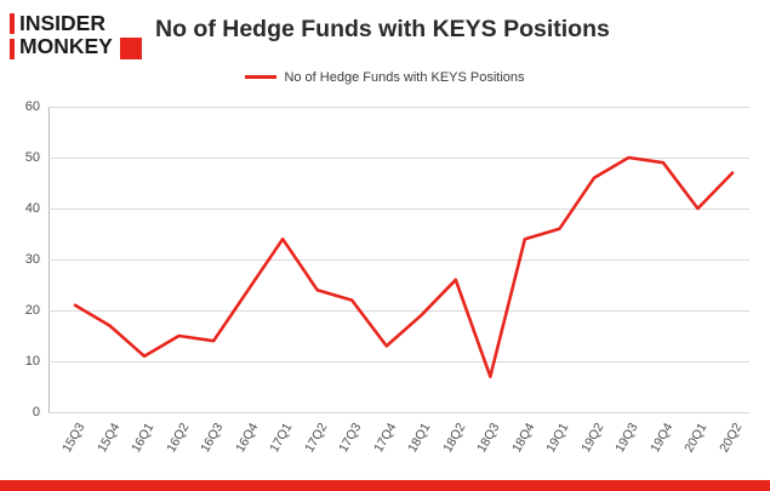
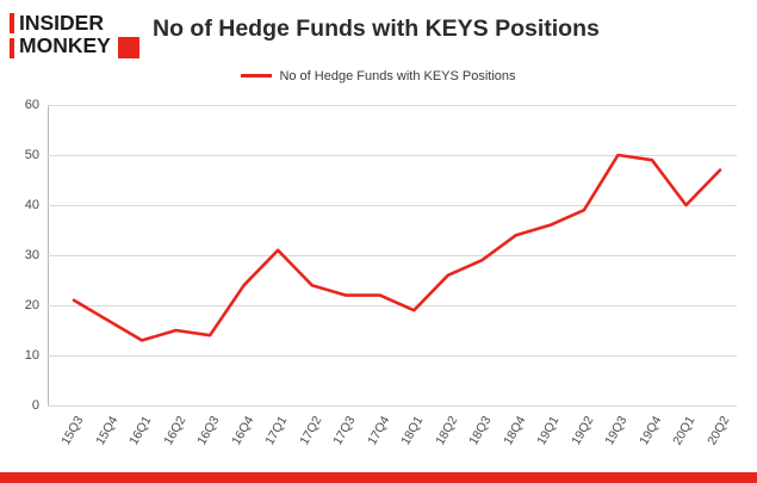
16Q1: 11 -> 13
17Q1: 34 -> 31
17Q4: 13 -> 22
18Q3: 7 -> 29
19Q2: 46 -> 39
